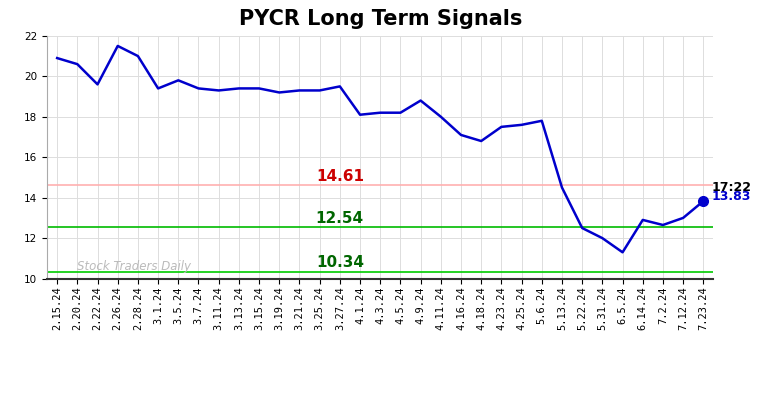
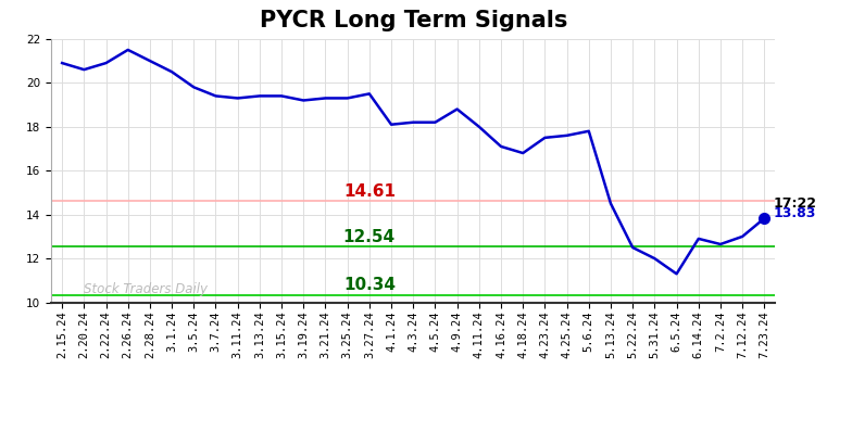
2.22.24: 19.60 -> 20.90
3.1.24: 19.40 -> 20.50
